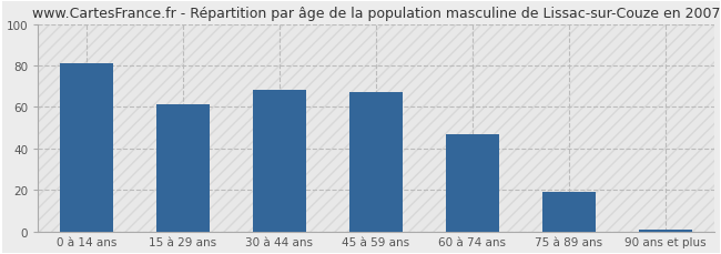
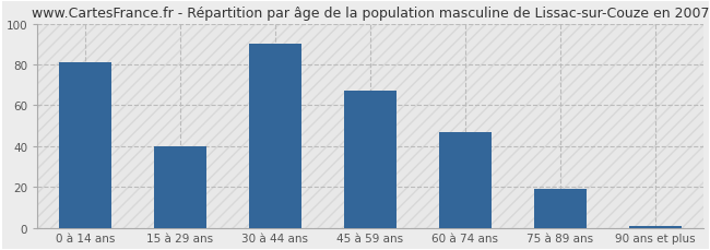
15 à 29 ans: 61 -> 40
30 à 44 ans: 68 -> 90
